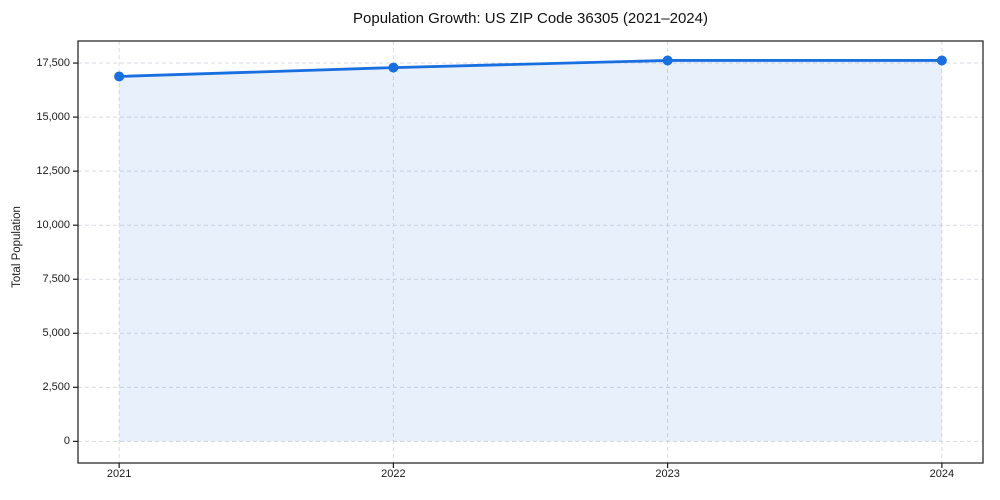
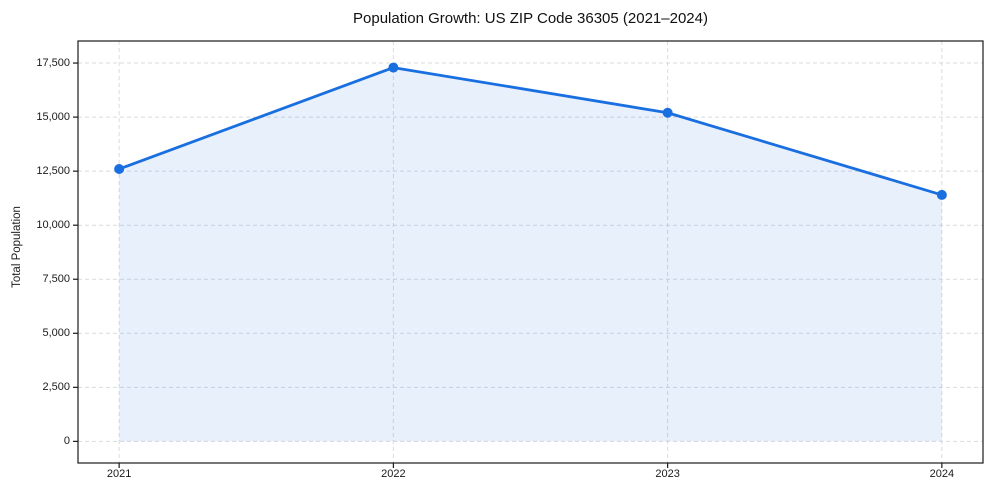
2021: 16900 -> 12600
2023: 17600 -> 15200
2024: 17600 -> 11400
